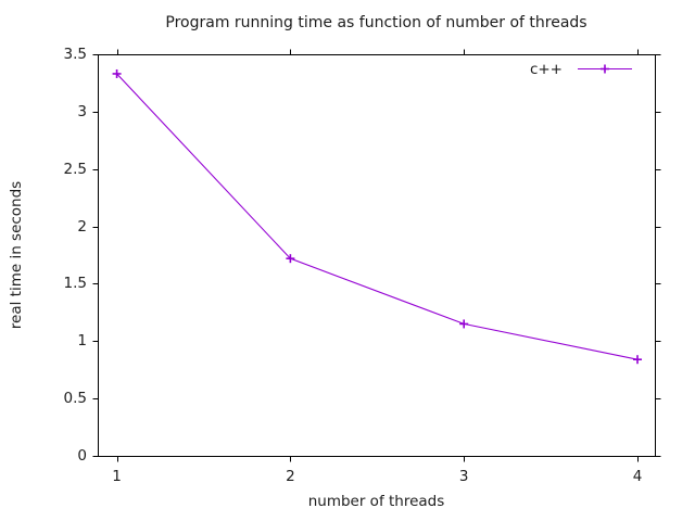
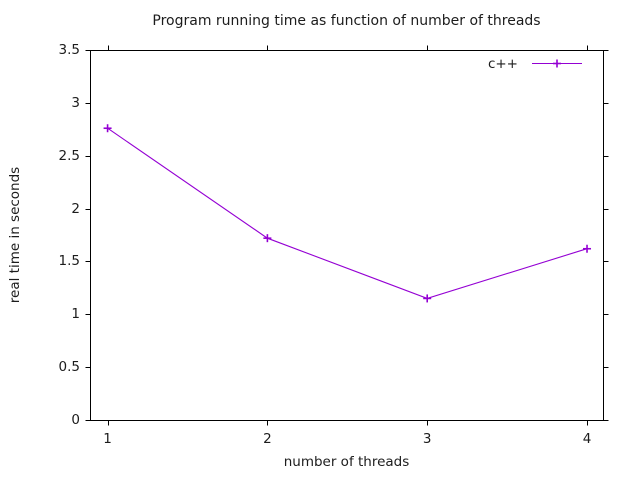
1: 3.33 -> 2.76
4: 0.84 -> 1.62
